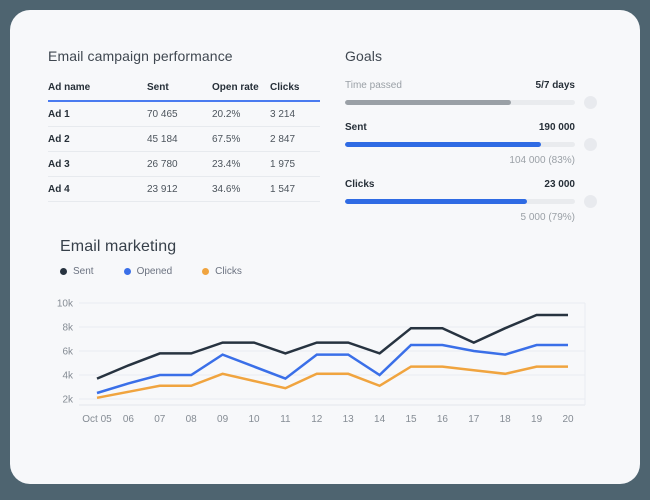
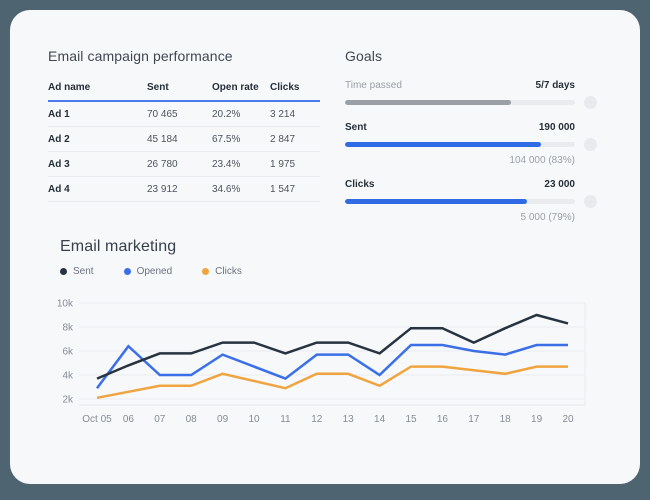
Opened/Oct 05: 2.5k -> 2.9k
Opened/06: 3.3k -> 6.4k
Sent/20: 9.0k -> 8.3k
